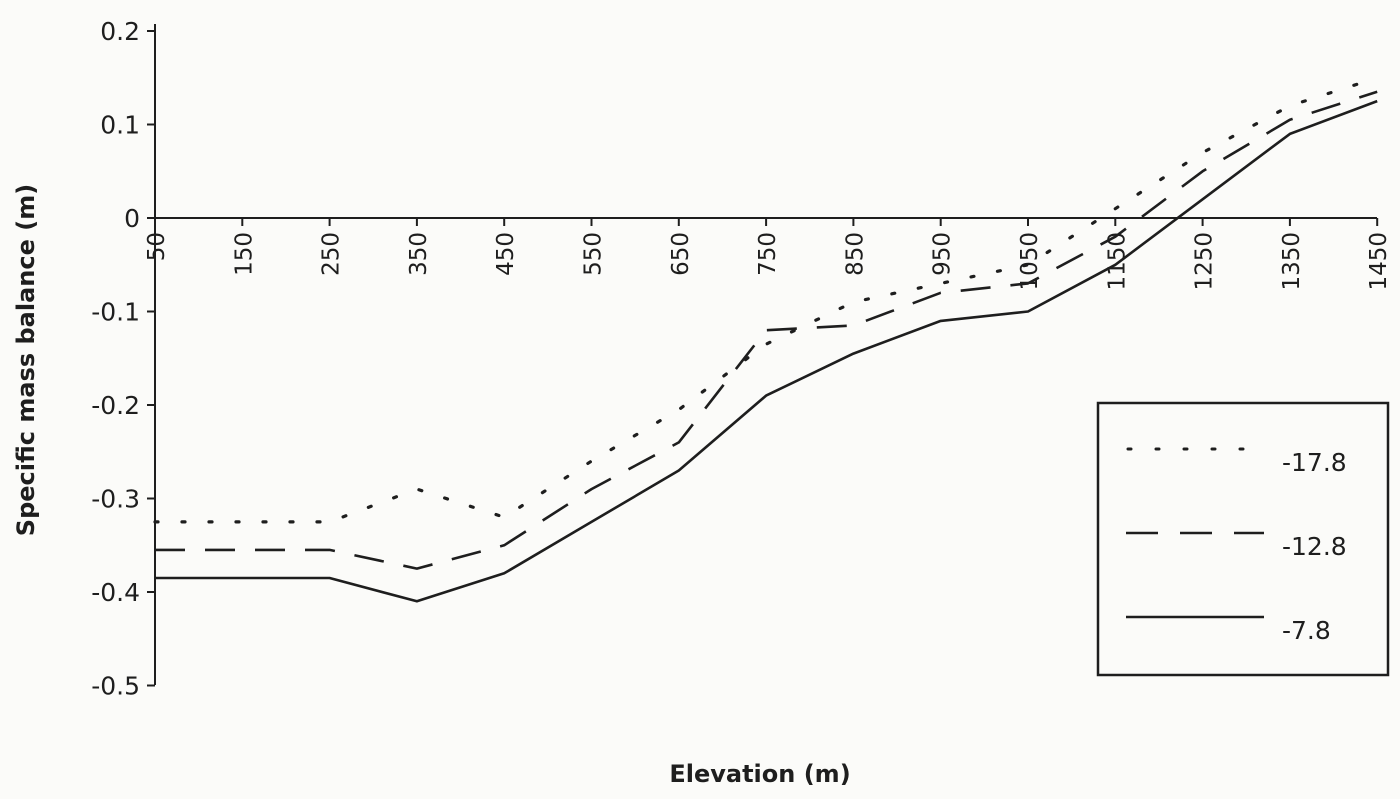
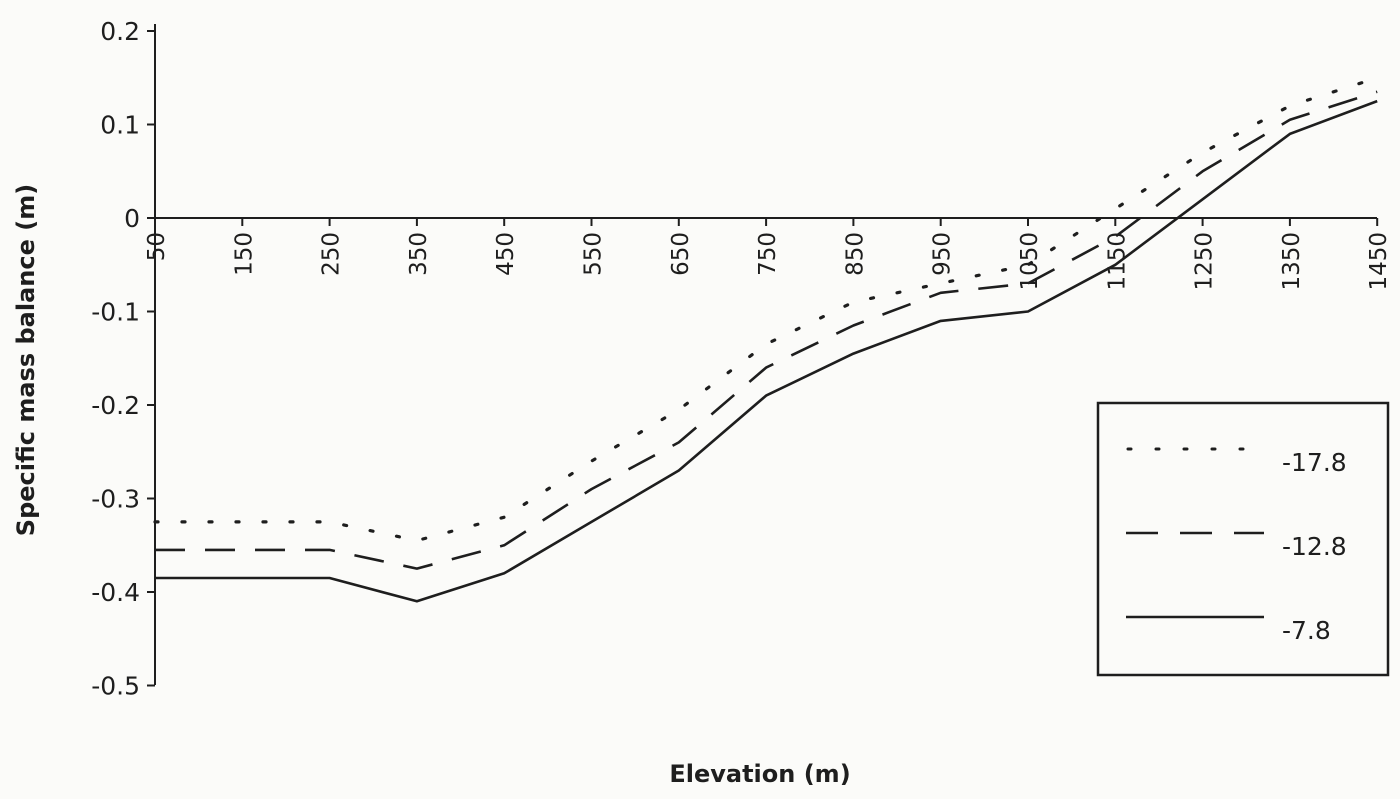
-17.8/350: -0.29 -> -0.34
-12.8/750: -0.12 -> -0.16
